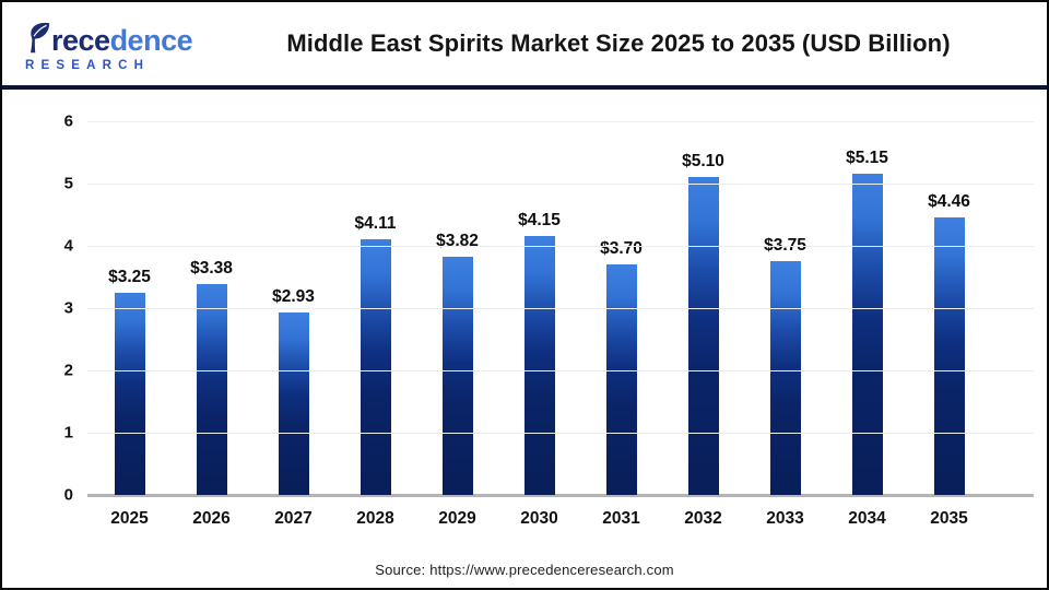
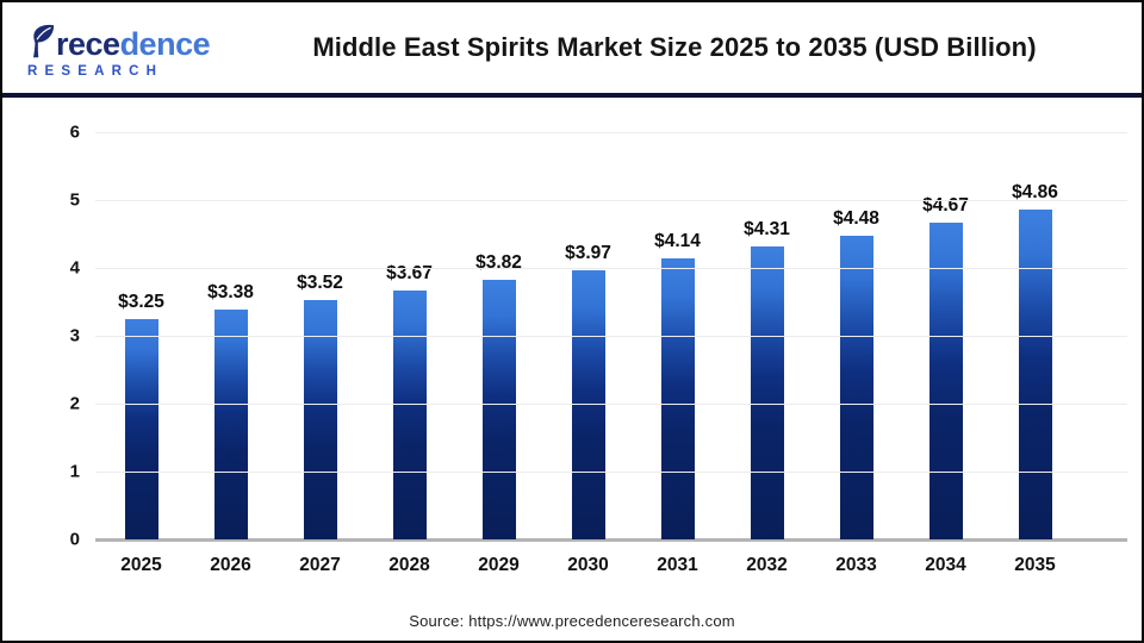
2027: $2.93 -> $3.52
2028: $4.11 -> $3.67
2030: $4.15 -> $3.97
2031: $3.70 -> $4.14
2032: $5.10 -> $4.31
2033: $3.75 -> $4.48
2034: $5.15 -> $4.67
2035: $4.46 -> $4.86
